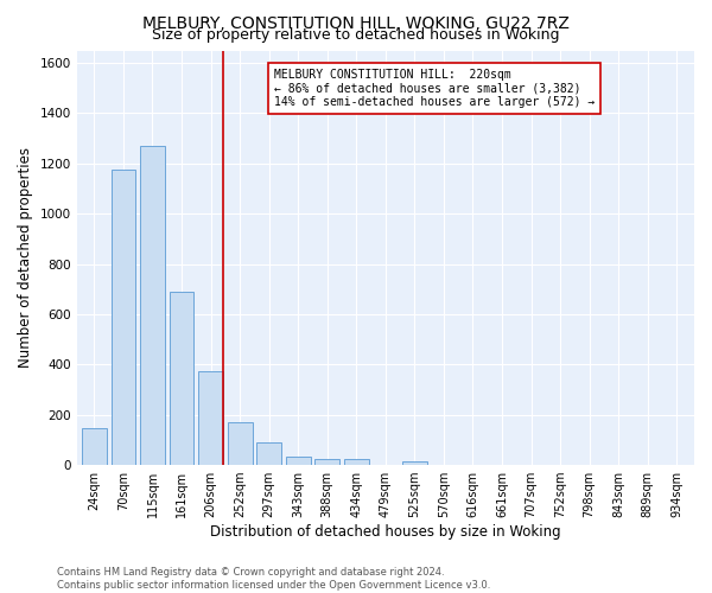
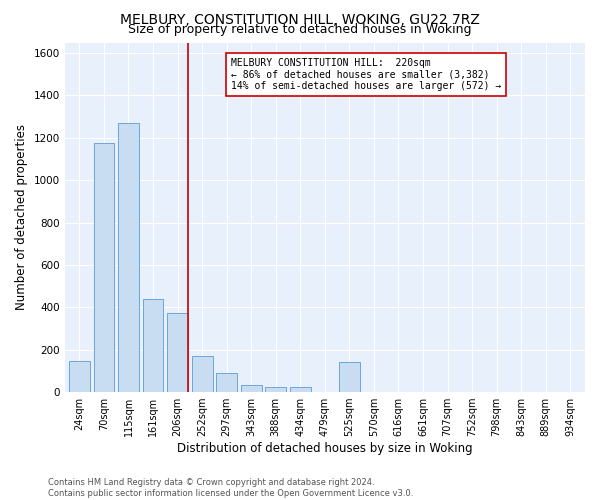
161sqm: 690 -> 440
525sqm: 15 -> 140
